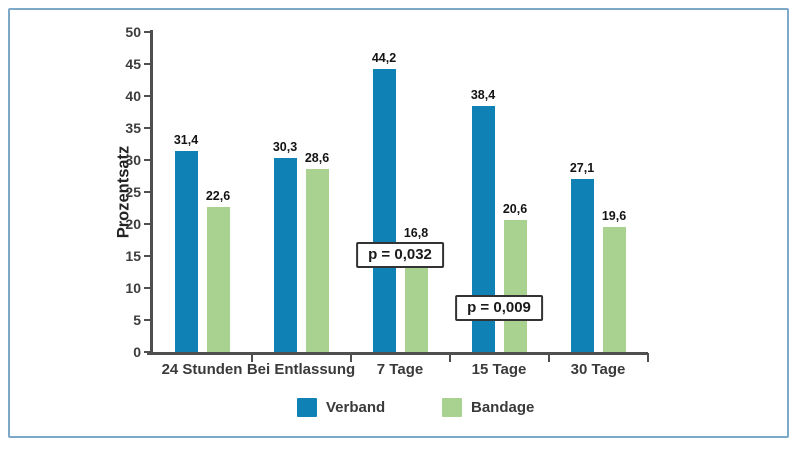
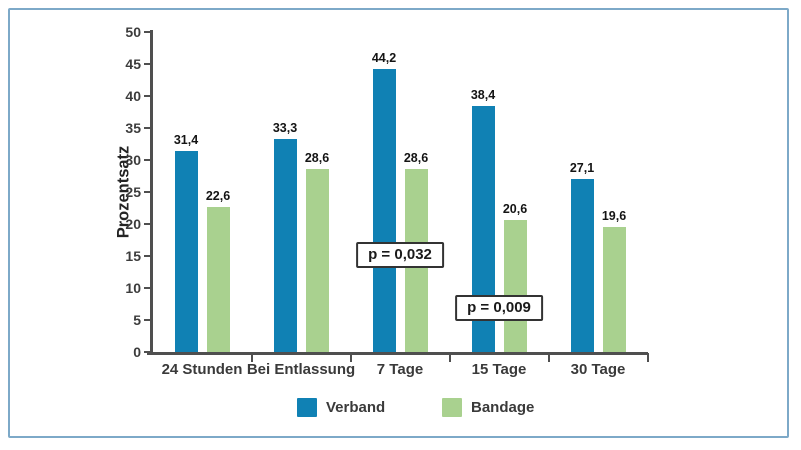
Verband/Bei Entlassung: 30,3 -> 33,3
Bandage/7 Tage: 16,8 -> 28,6
